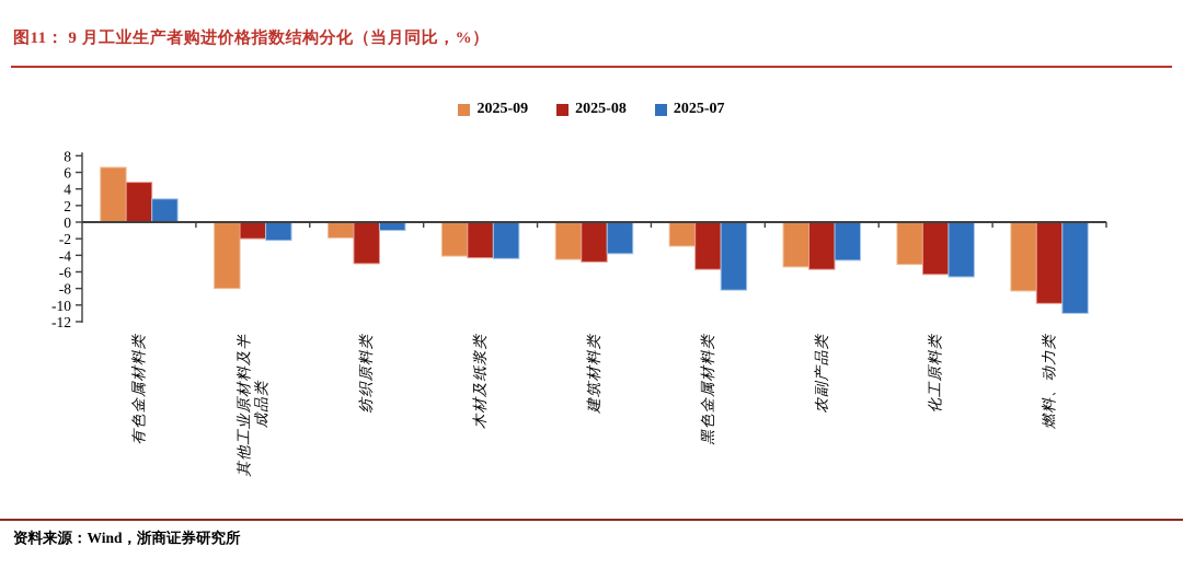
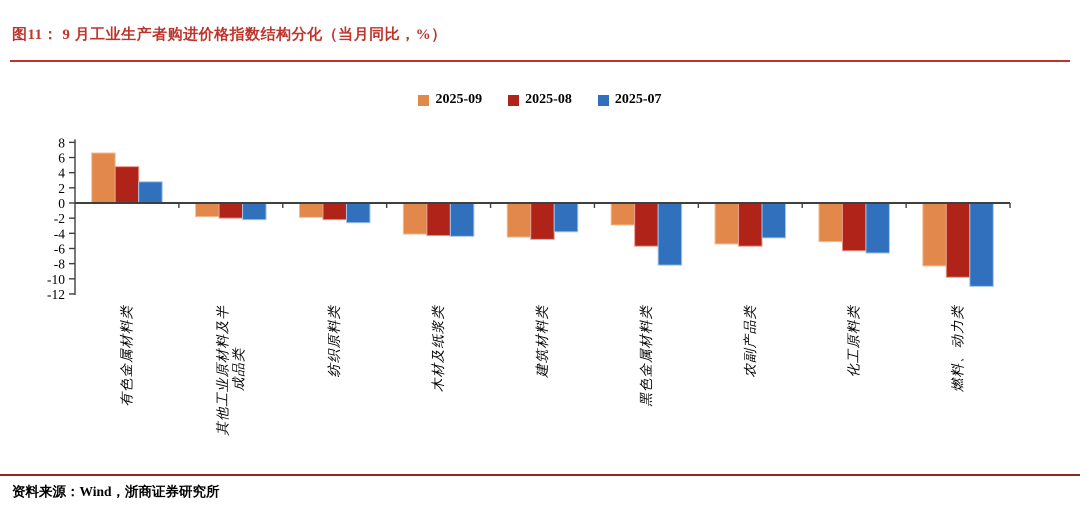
2025-09/其他工业原材料及半成品类: -8 -> -2
2025-08/纺织原料类: -5 -> -2
2025-07/纺织原料类: -1 -> -3
